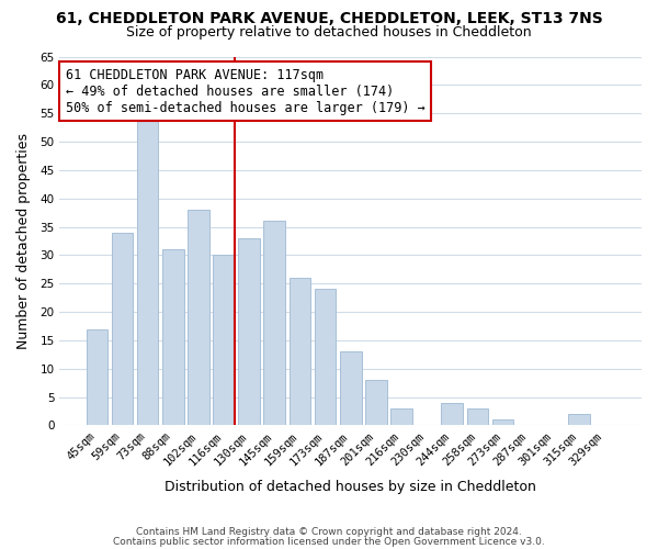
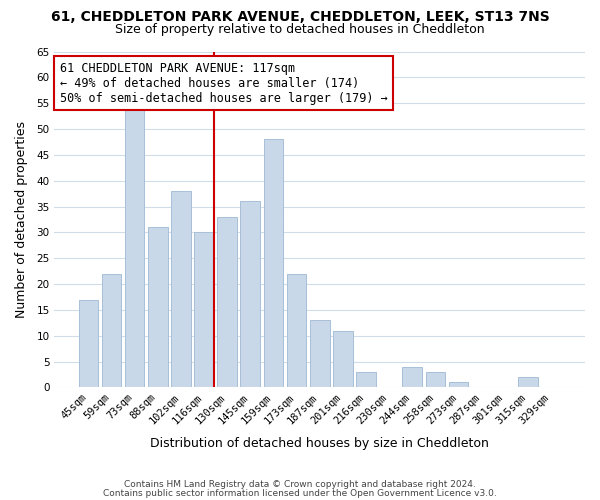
59sqm: 34 -> 22
159sqm: 26 -> 48
173sqm: 24 -> 22
201sqm: 8 -> 11
